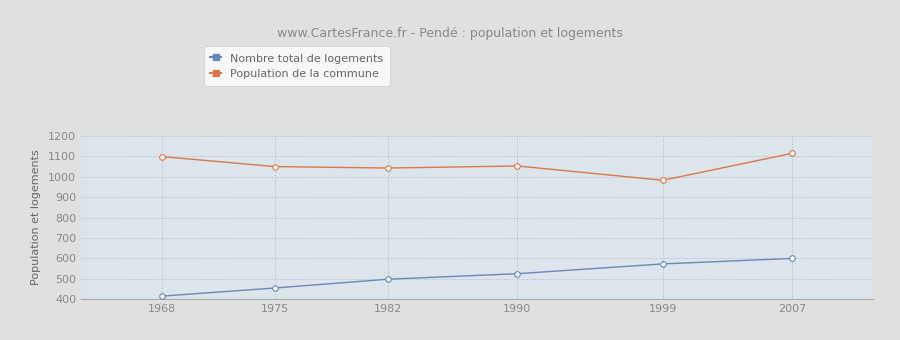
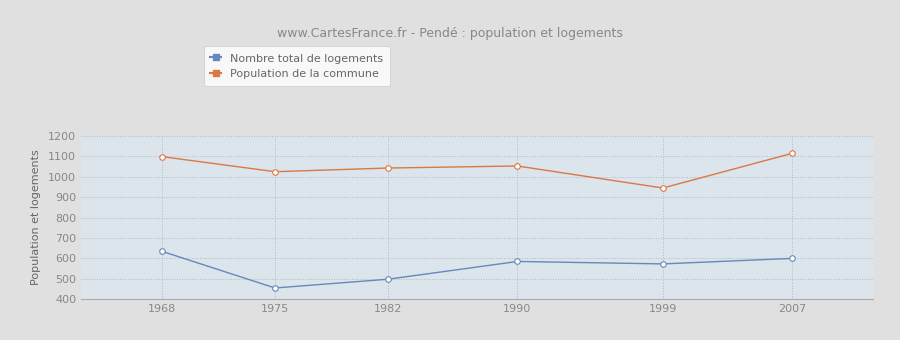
Nombre total de logements/1968: 415 -> 635
Population de la commune/1975: 1050 -> 1025
Nombre total de logements/1990: 525 -> 585
Population de la commune/1999: 983 -> 945
